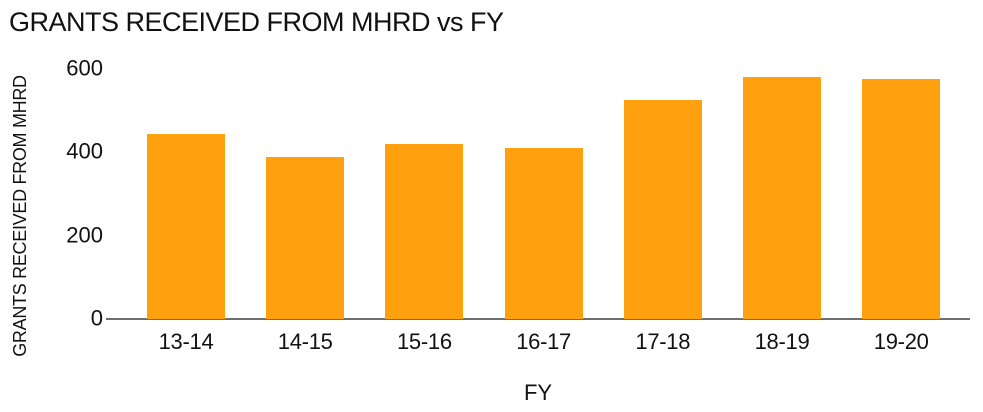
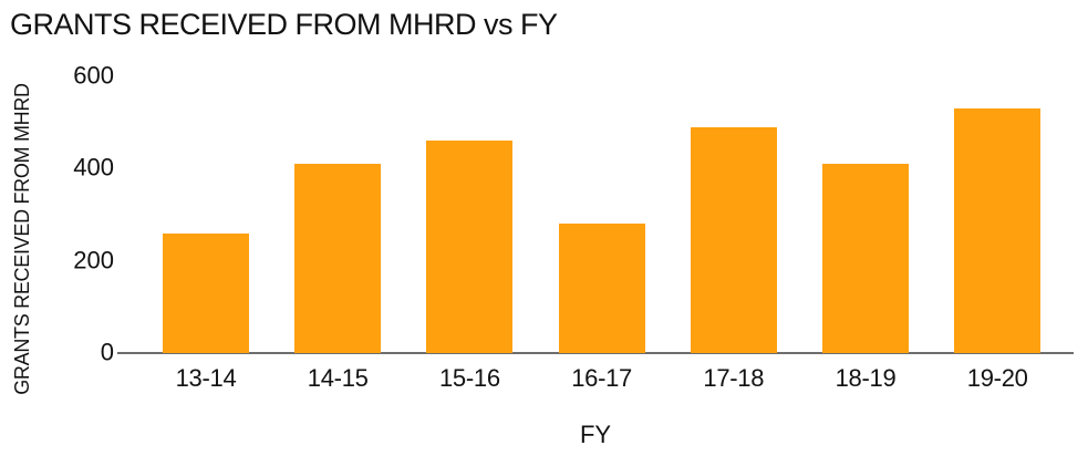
13-14: 440 -> 260
14-15: 390 -> 410
15-16: 420 -> 460
16-17: 410 -> 280
17-18: 520 -> 490
18-19: 580 -> 410
19-20: 580 -> 530
